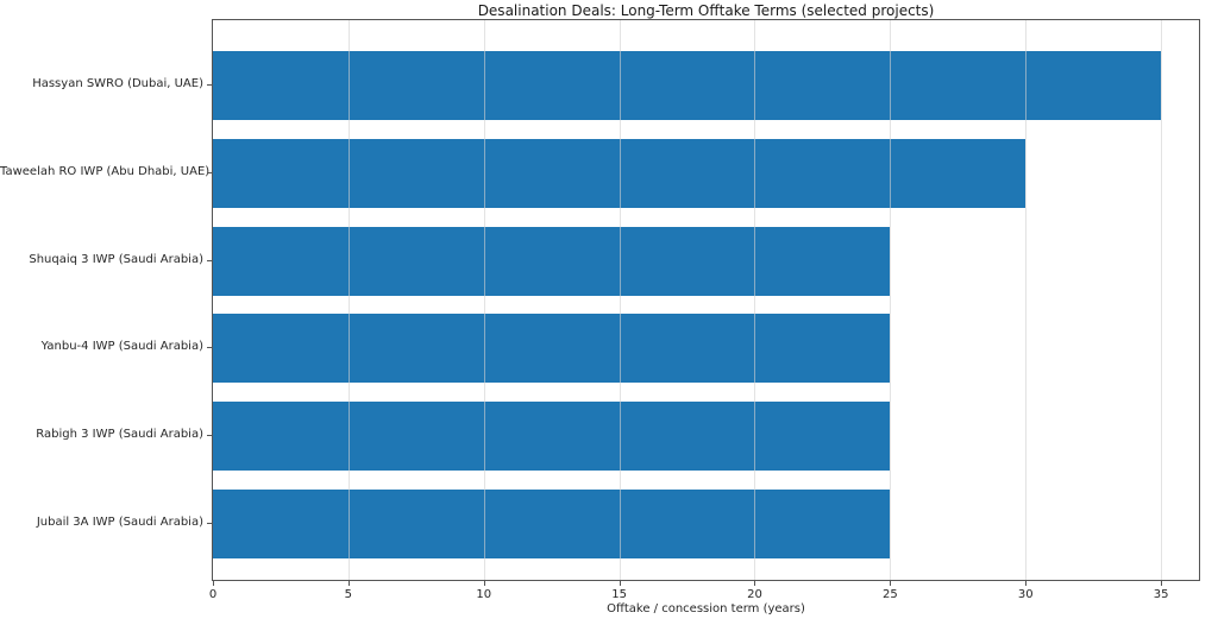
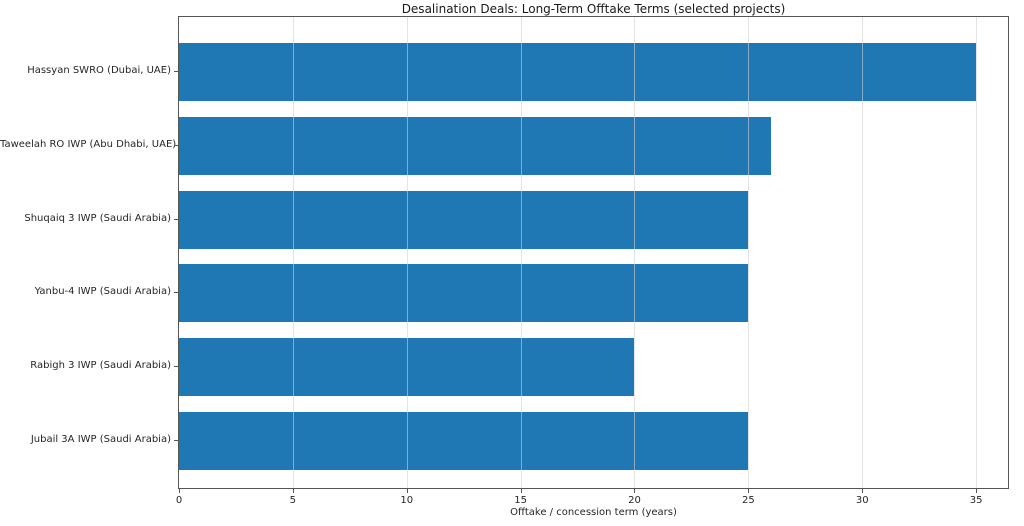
Taweelah RO IWP (Abu Dhabi, UAE): 30 -> 26
Rabigh 3 IWP (Saudi Arabia): 25 -> 20
